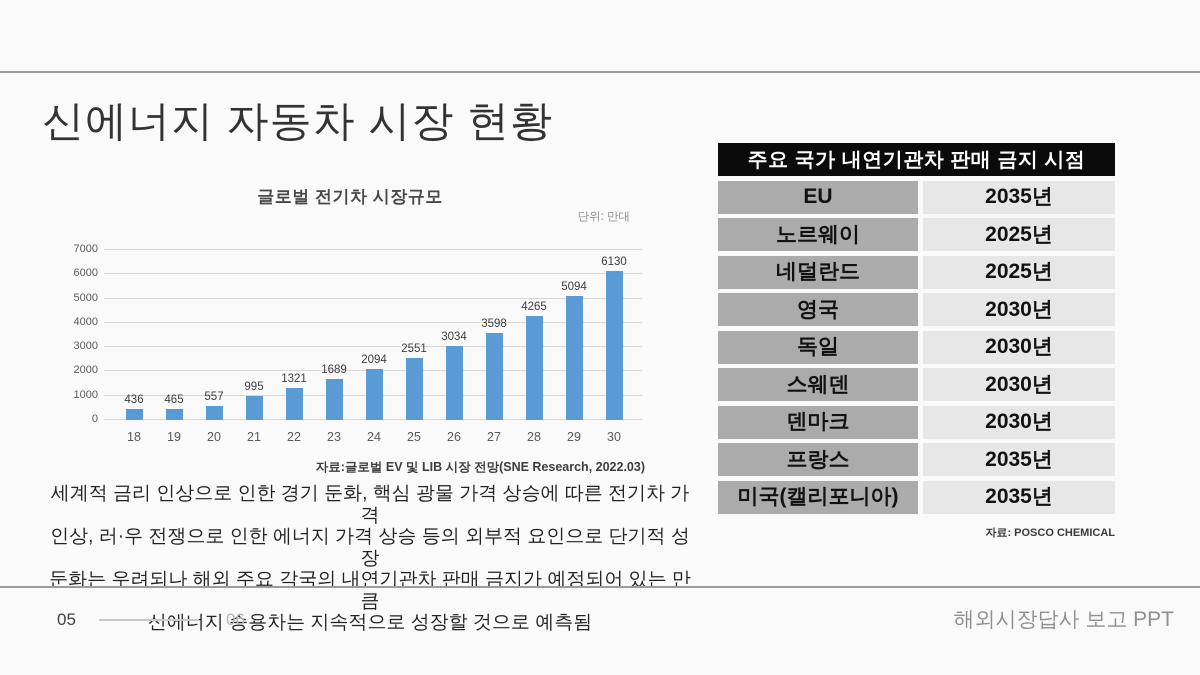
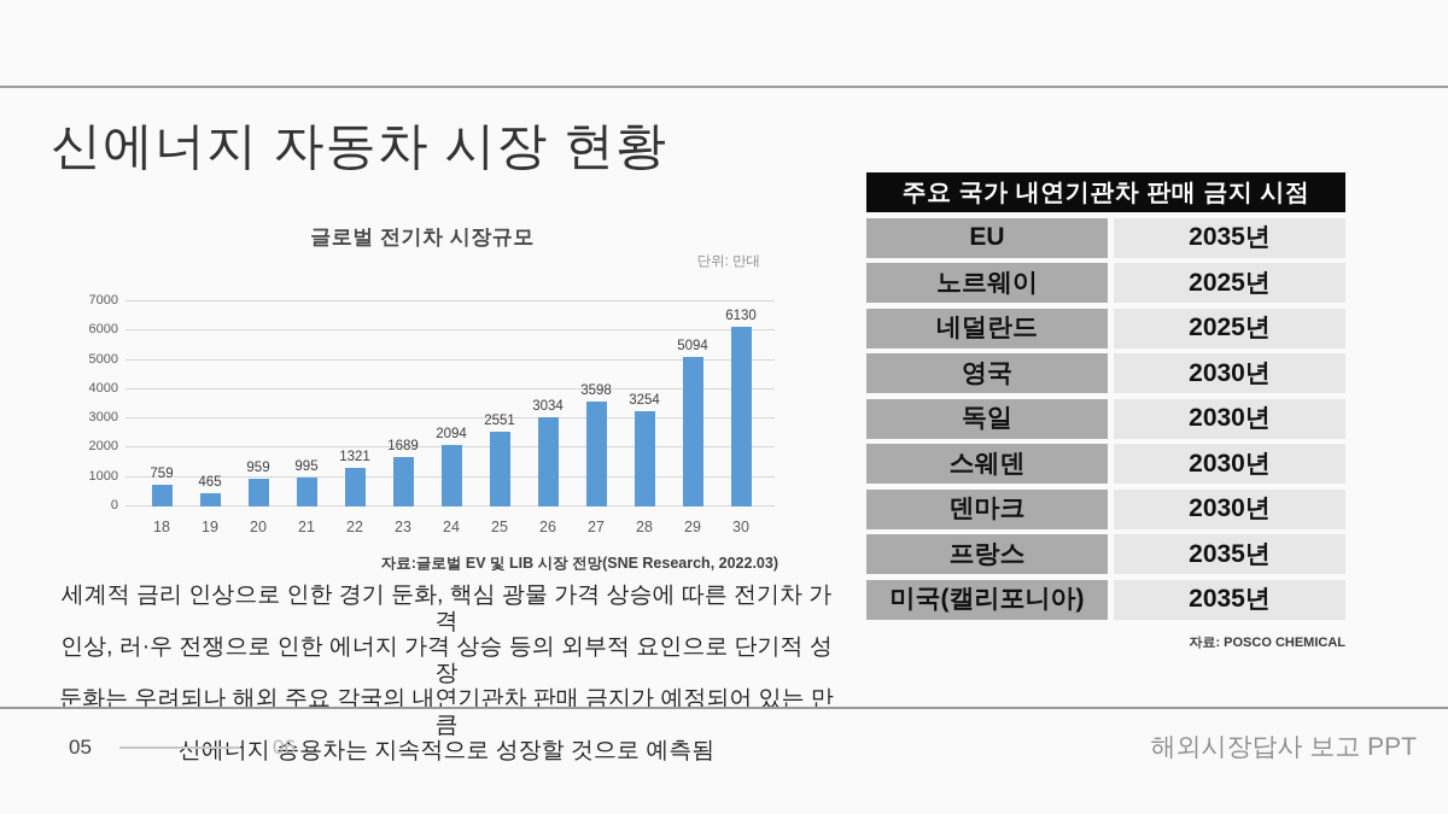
18: 436 -> 759
20: 557 -> 959
28: 4265 -> 3254
